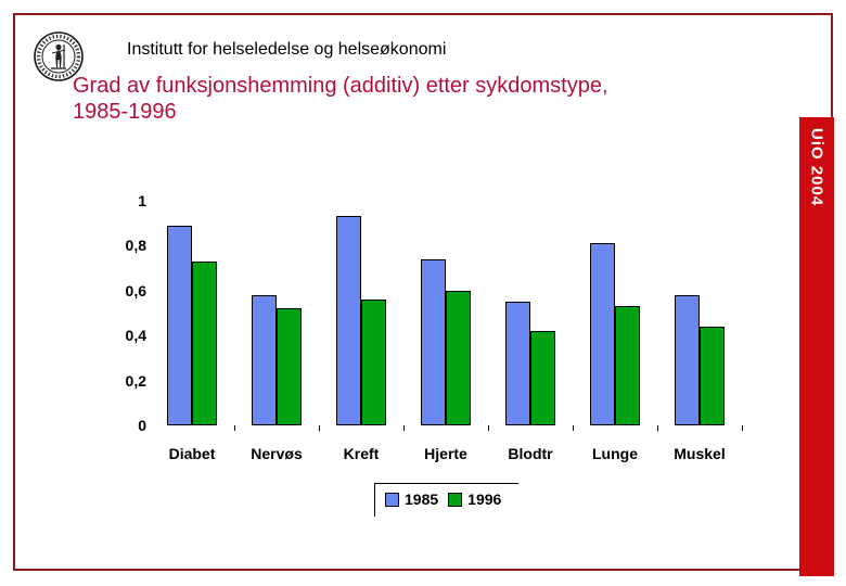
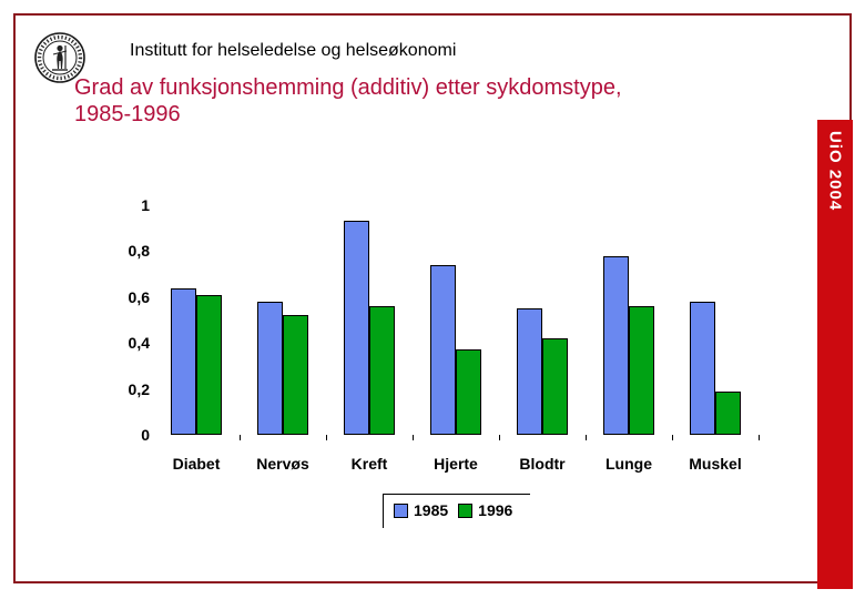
1985/Diabet: 0,89 -> 0,64
1996/Diabet: 0,73 -> 0,61
1996/Hjerte: 0,60 -> 0,37
1985/Lunge: 0,81 -> 0,78
1996/Lunge: 0,53 -> 0,56
1996/Muskel: 0,44 -> 0,19
